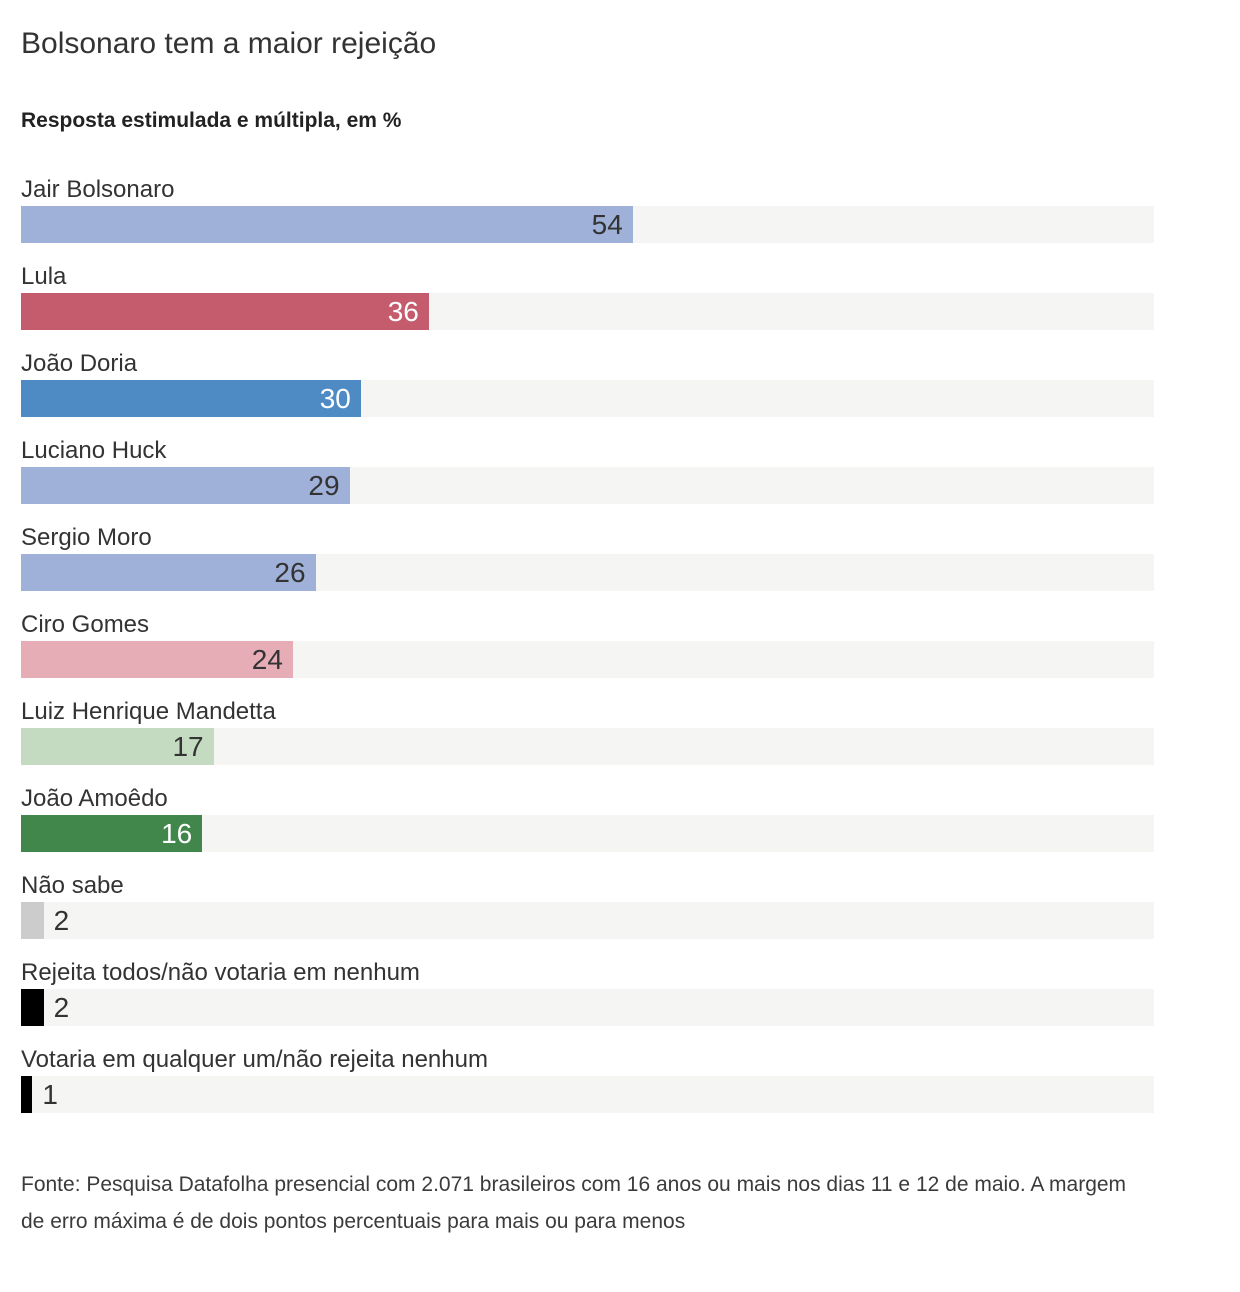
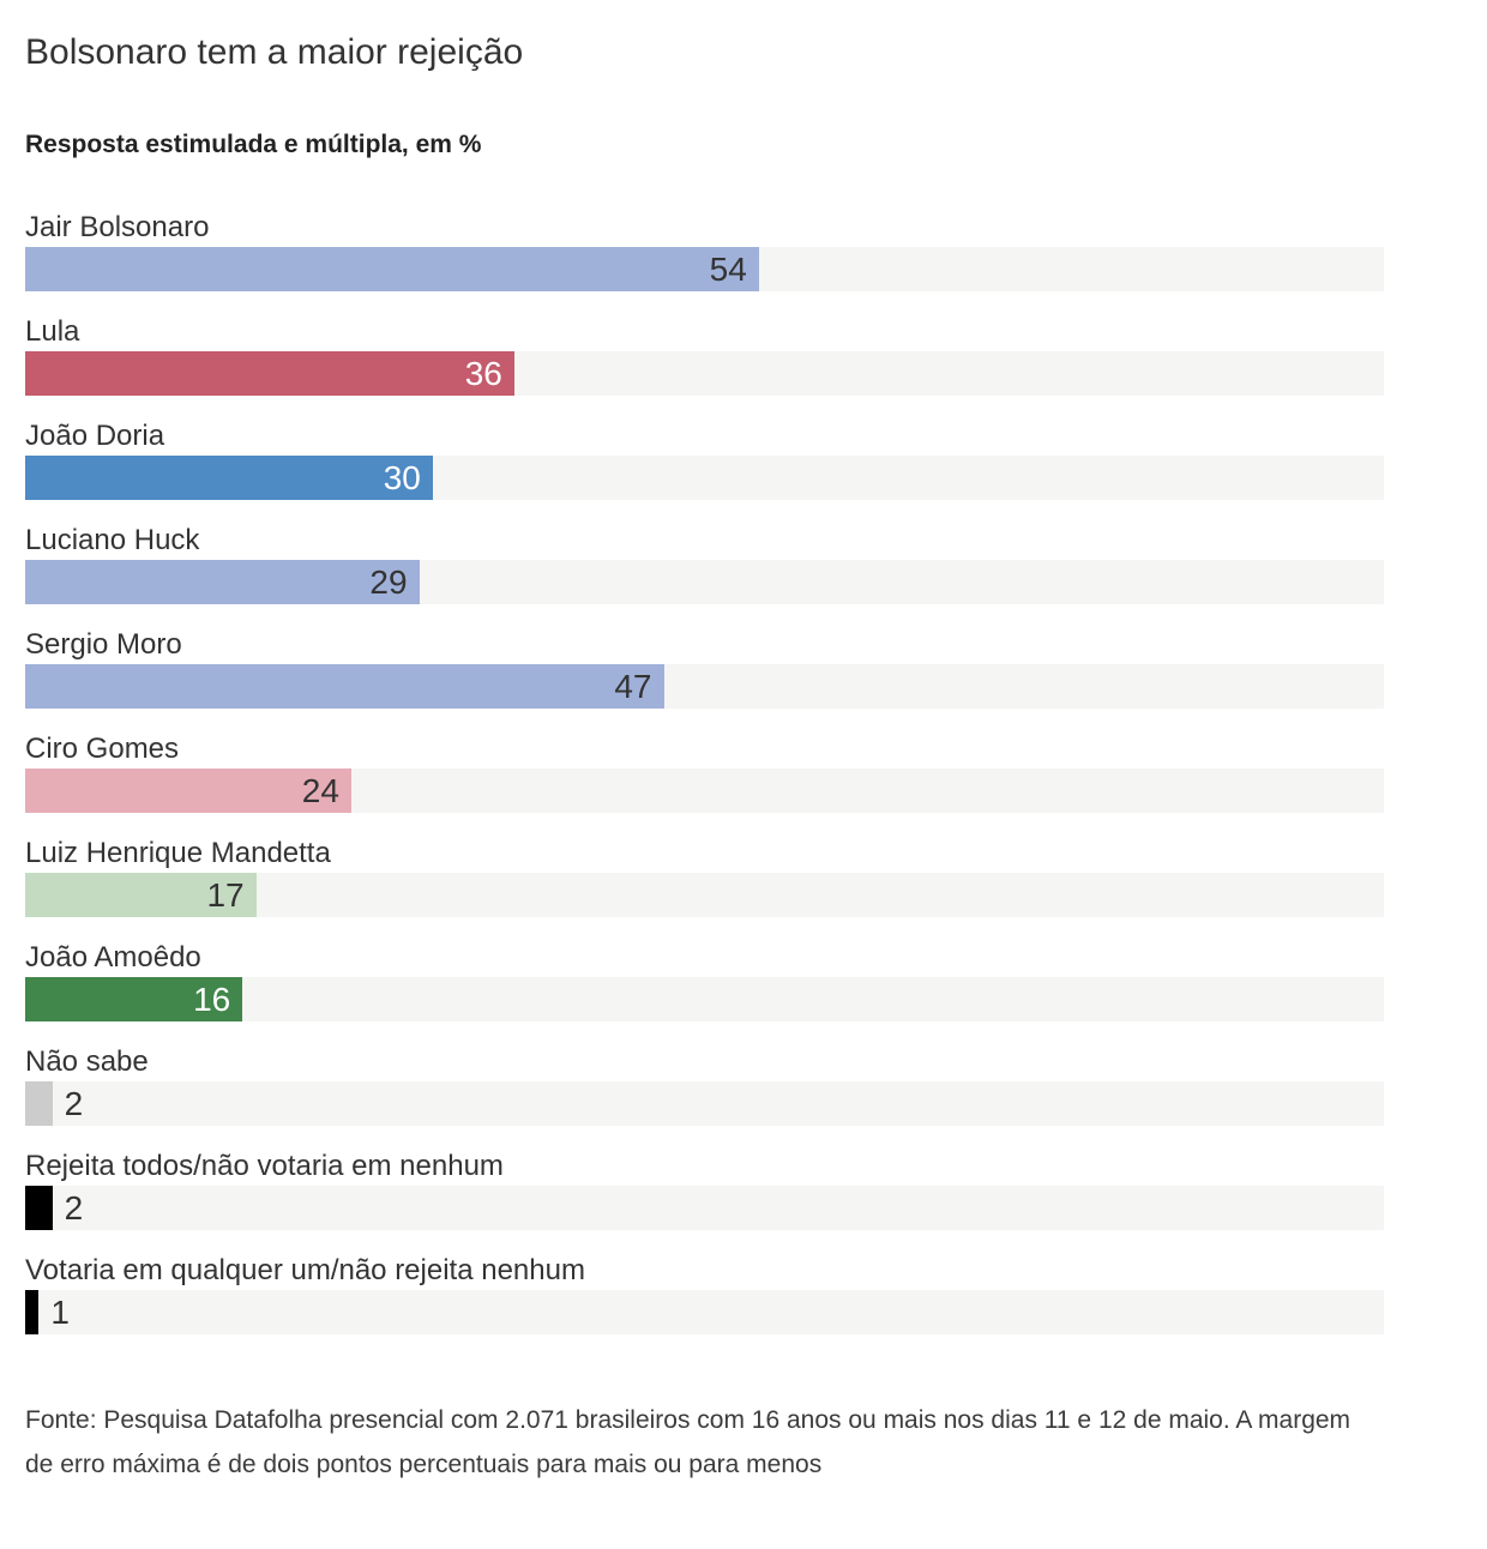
Sergio Moro: 26 -> 47
